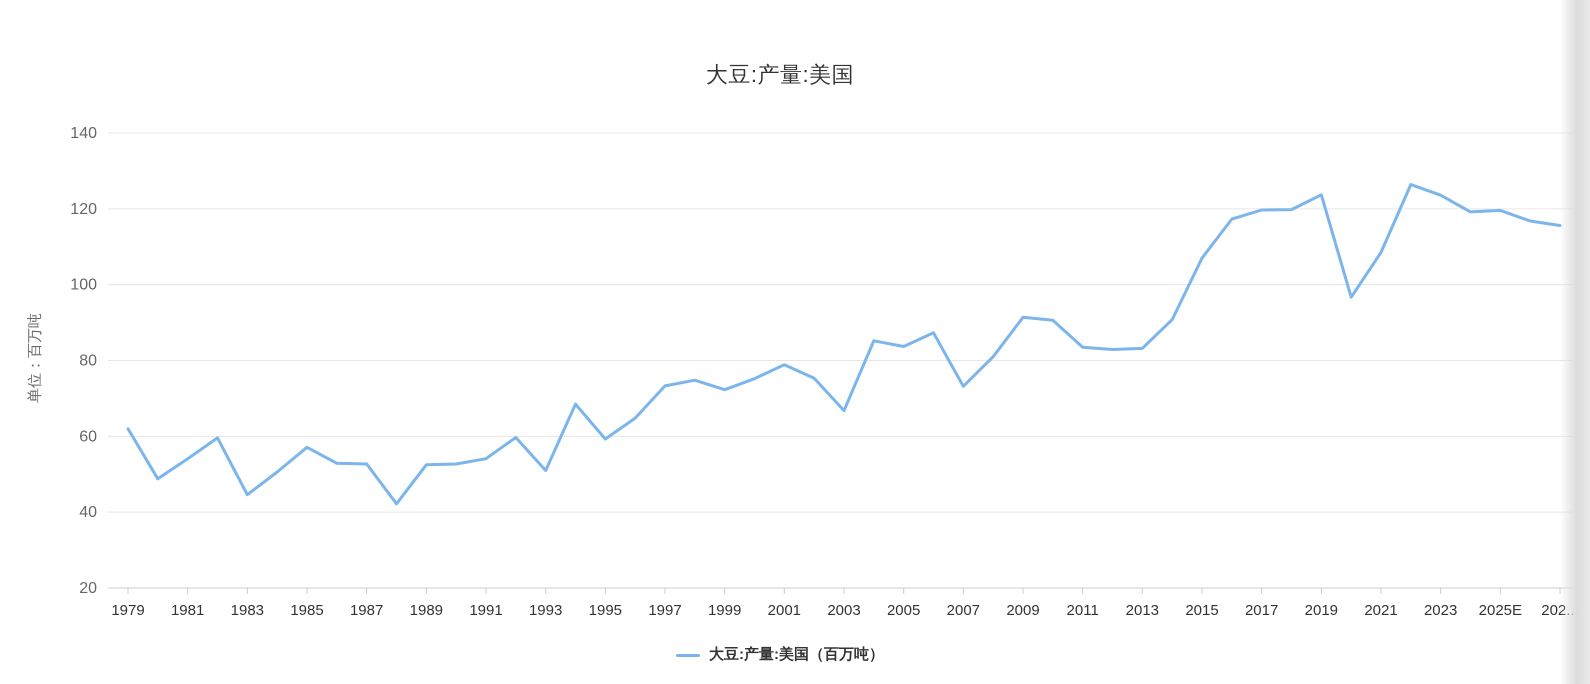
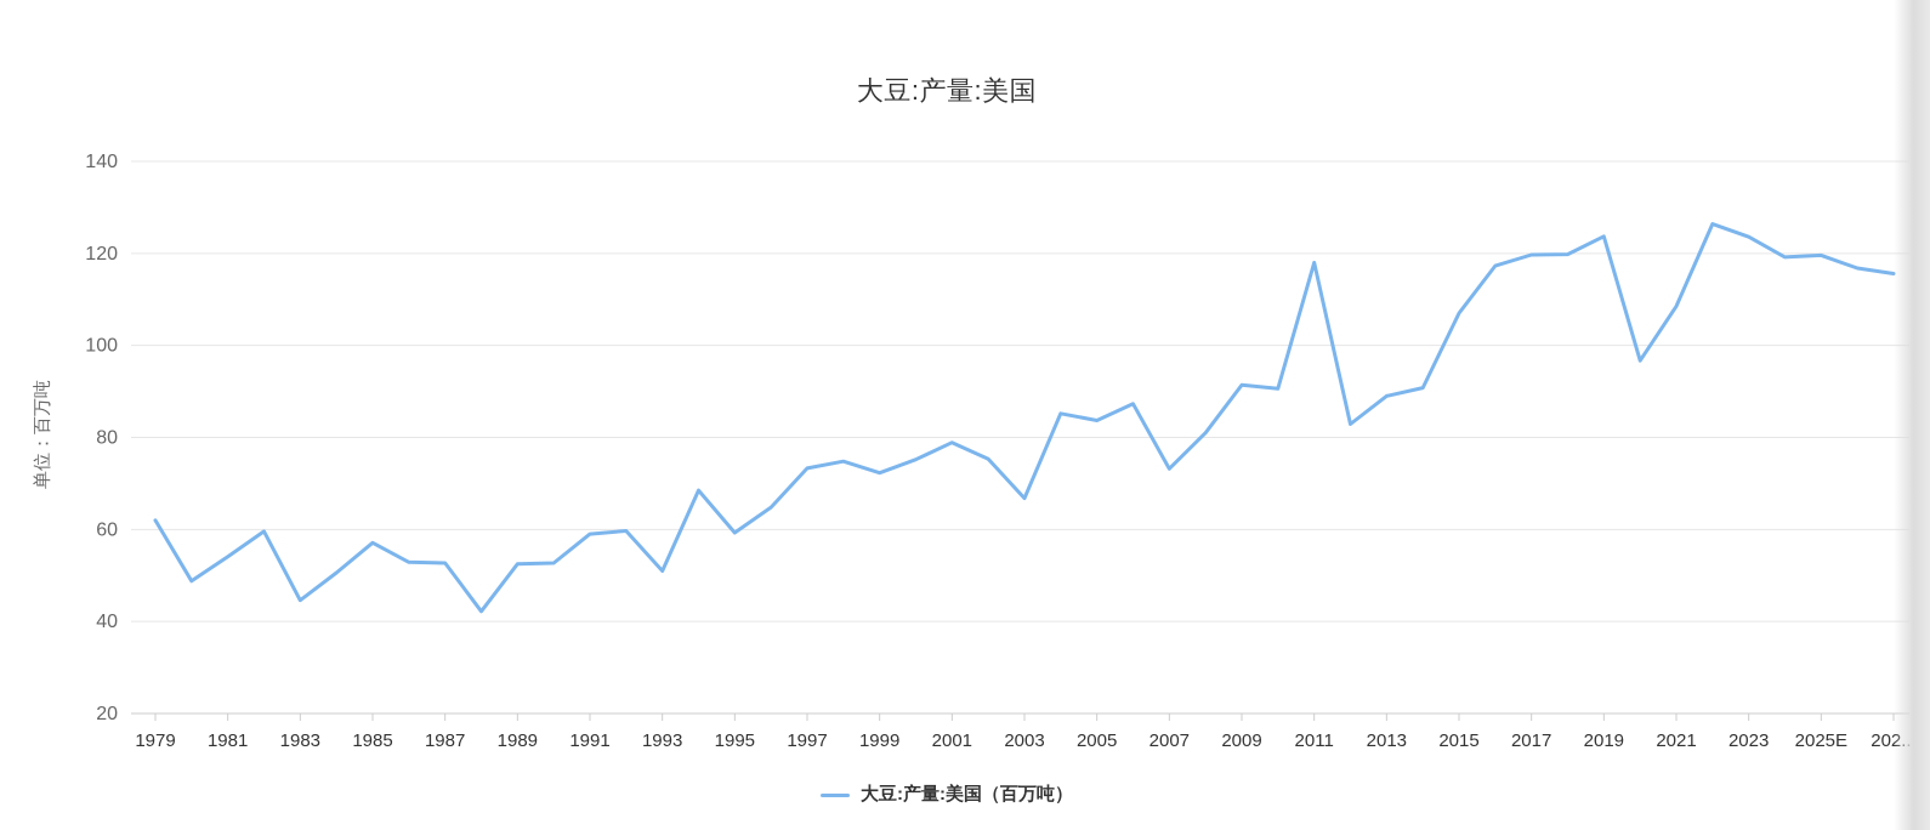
1991: 54 -> 59
2011: 84 -> 118
2013: 83 -> 89
